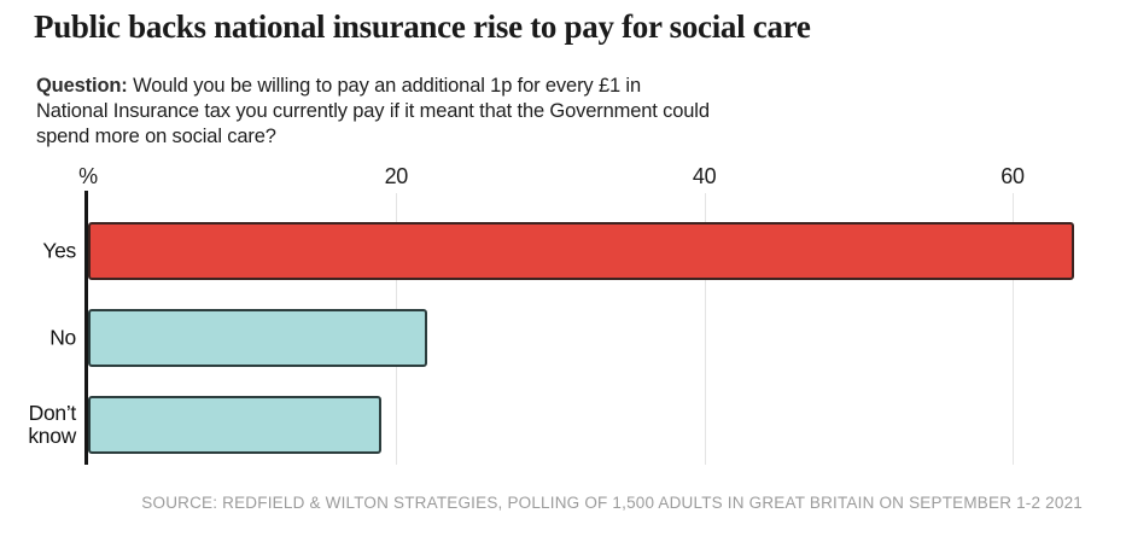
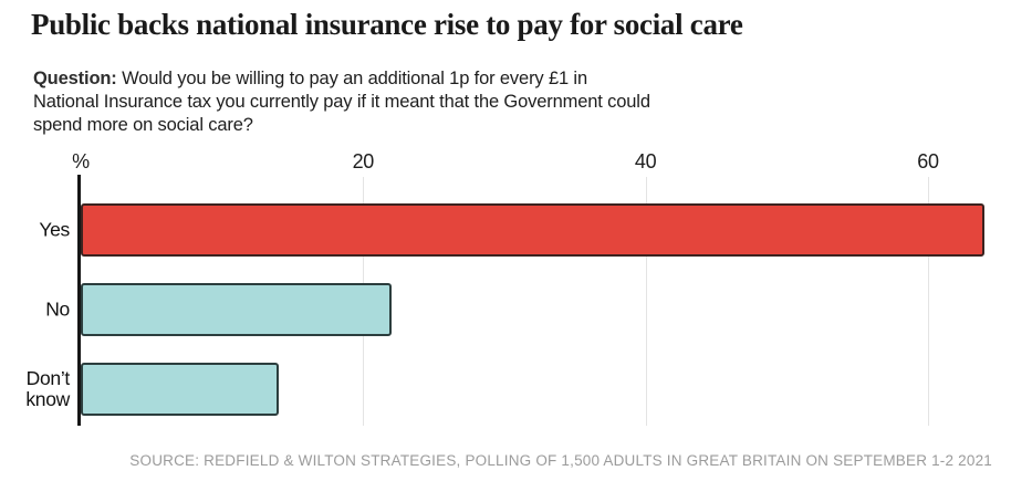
Don’t know: 19 -> 14
